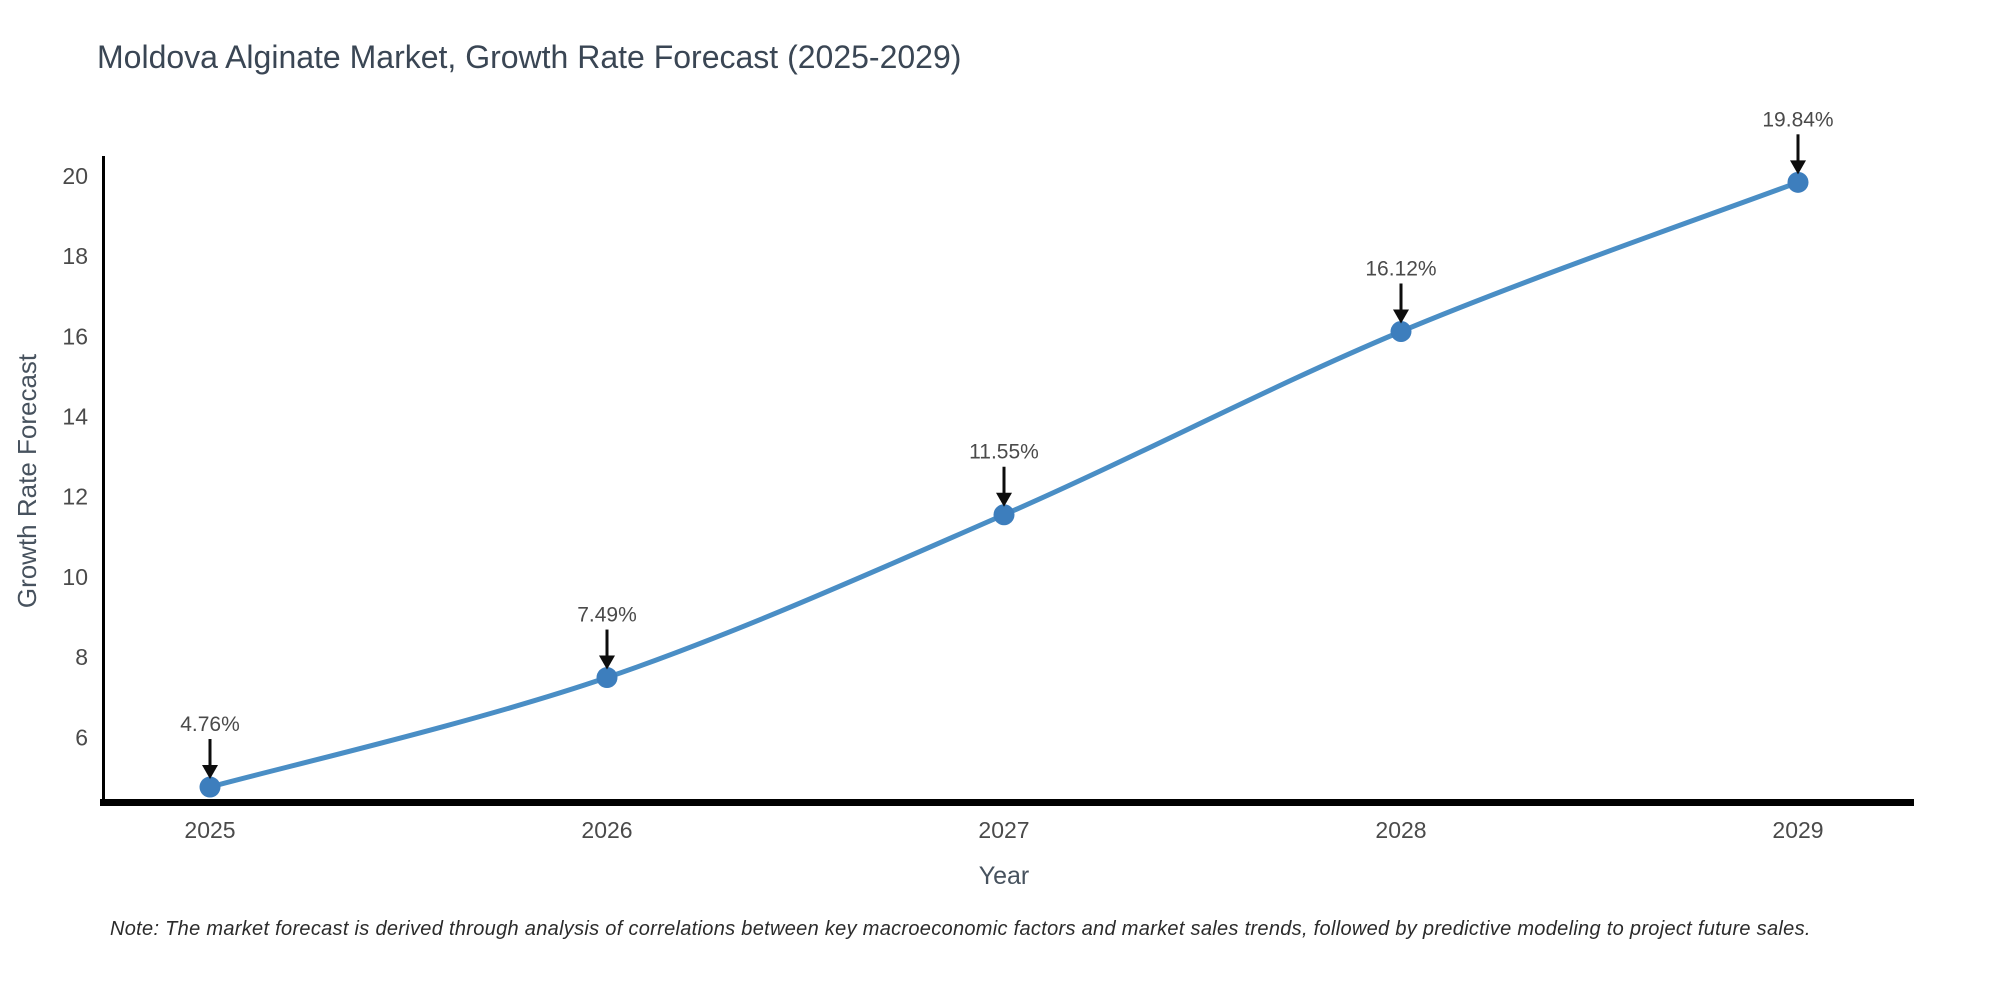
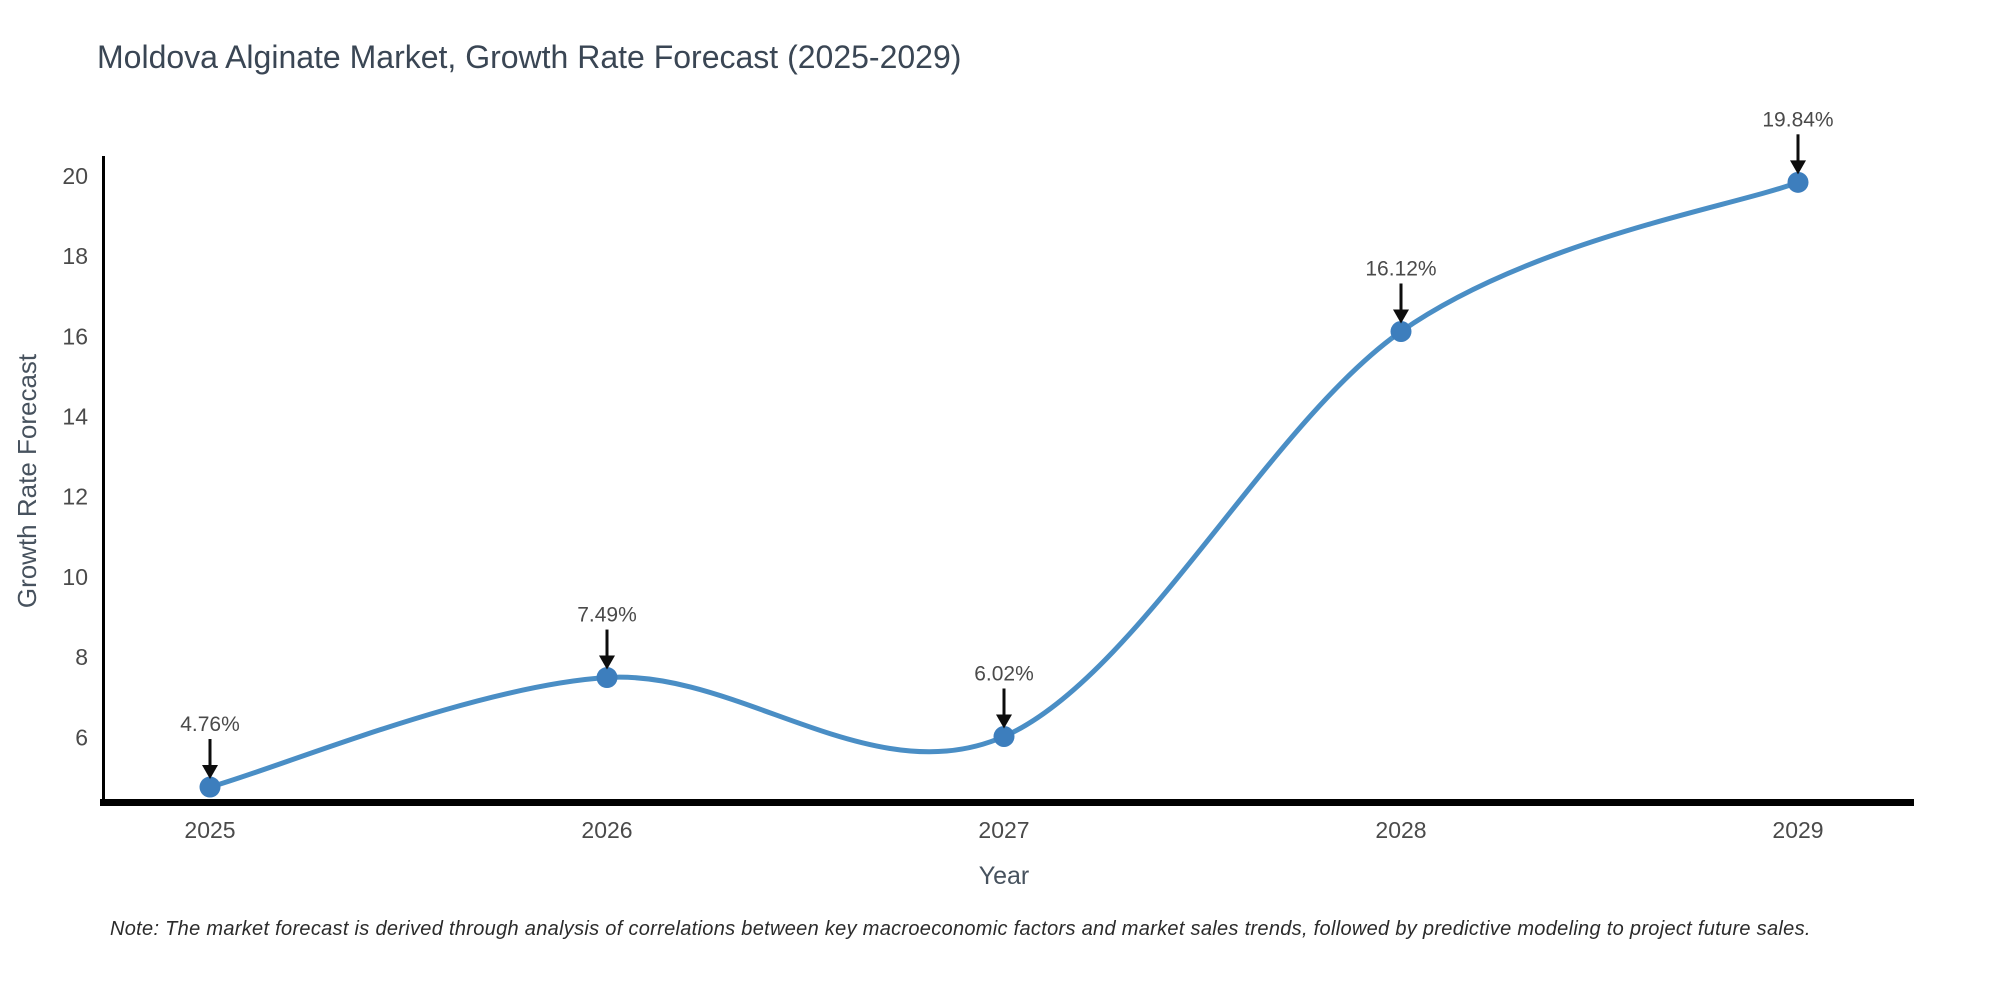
2027: 11.55% -> 6.02%
